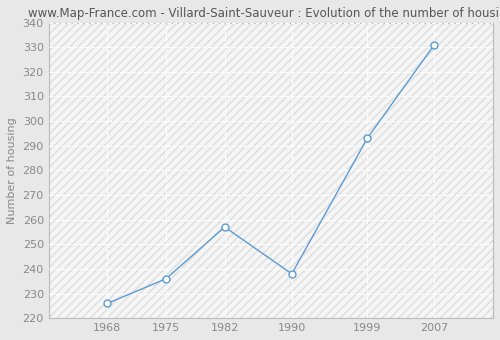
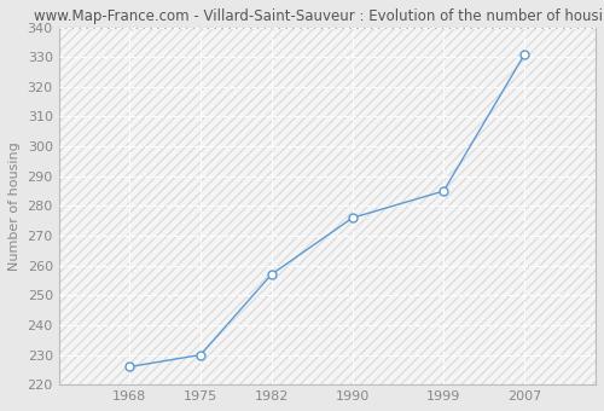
1975: 236 -> 230
1990: 238 -> 276
1999: 293 -> 285
